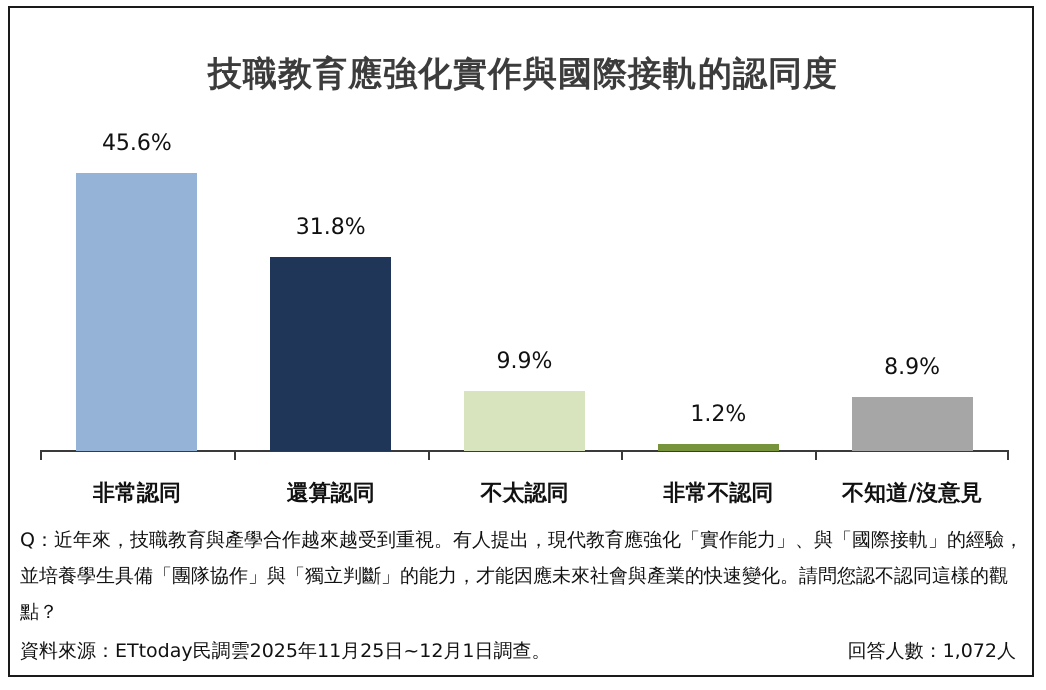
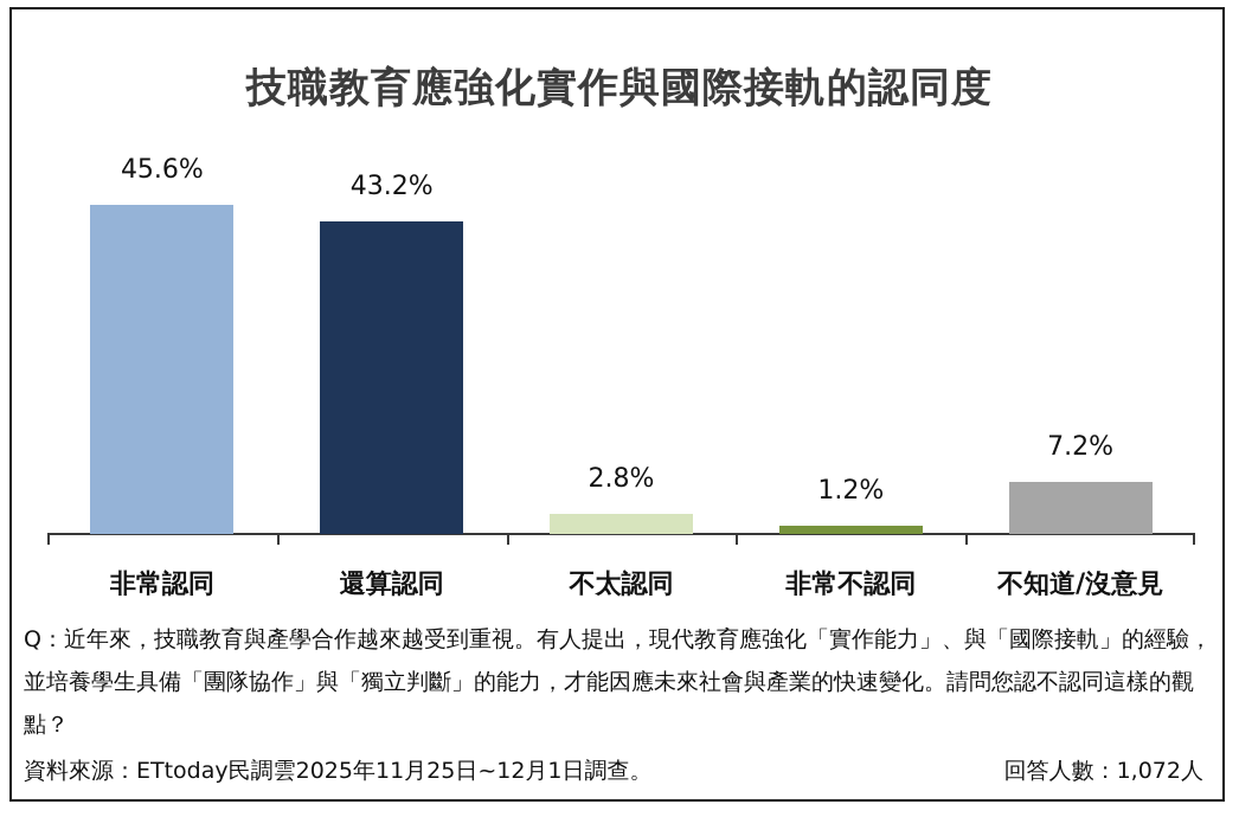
還算認同: 31.8% -> 43.2%
不太認同: 9.9% -> 2.8%
不知道/沒意見: 8.9% -> 7.2%
